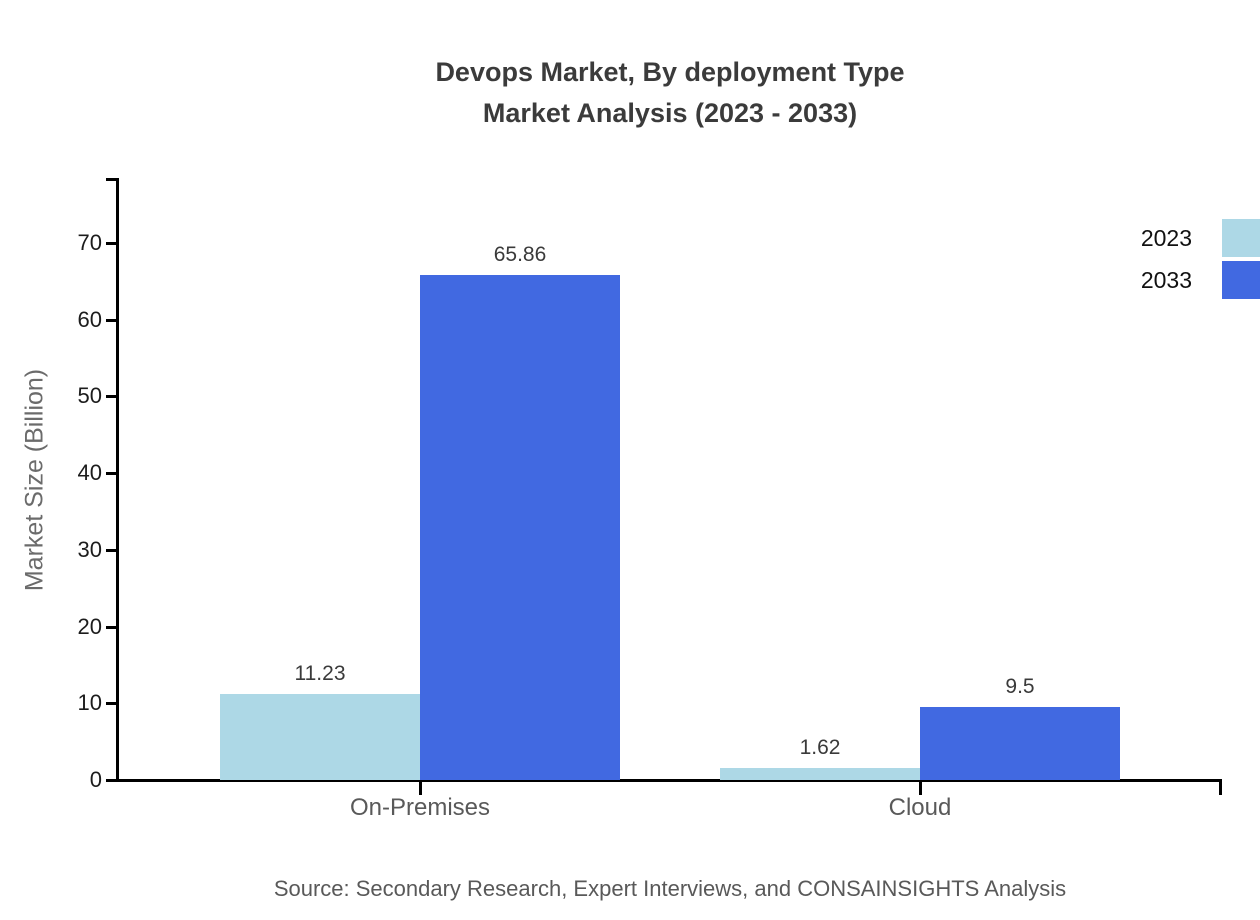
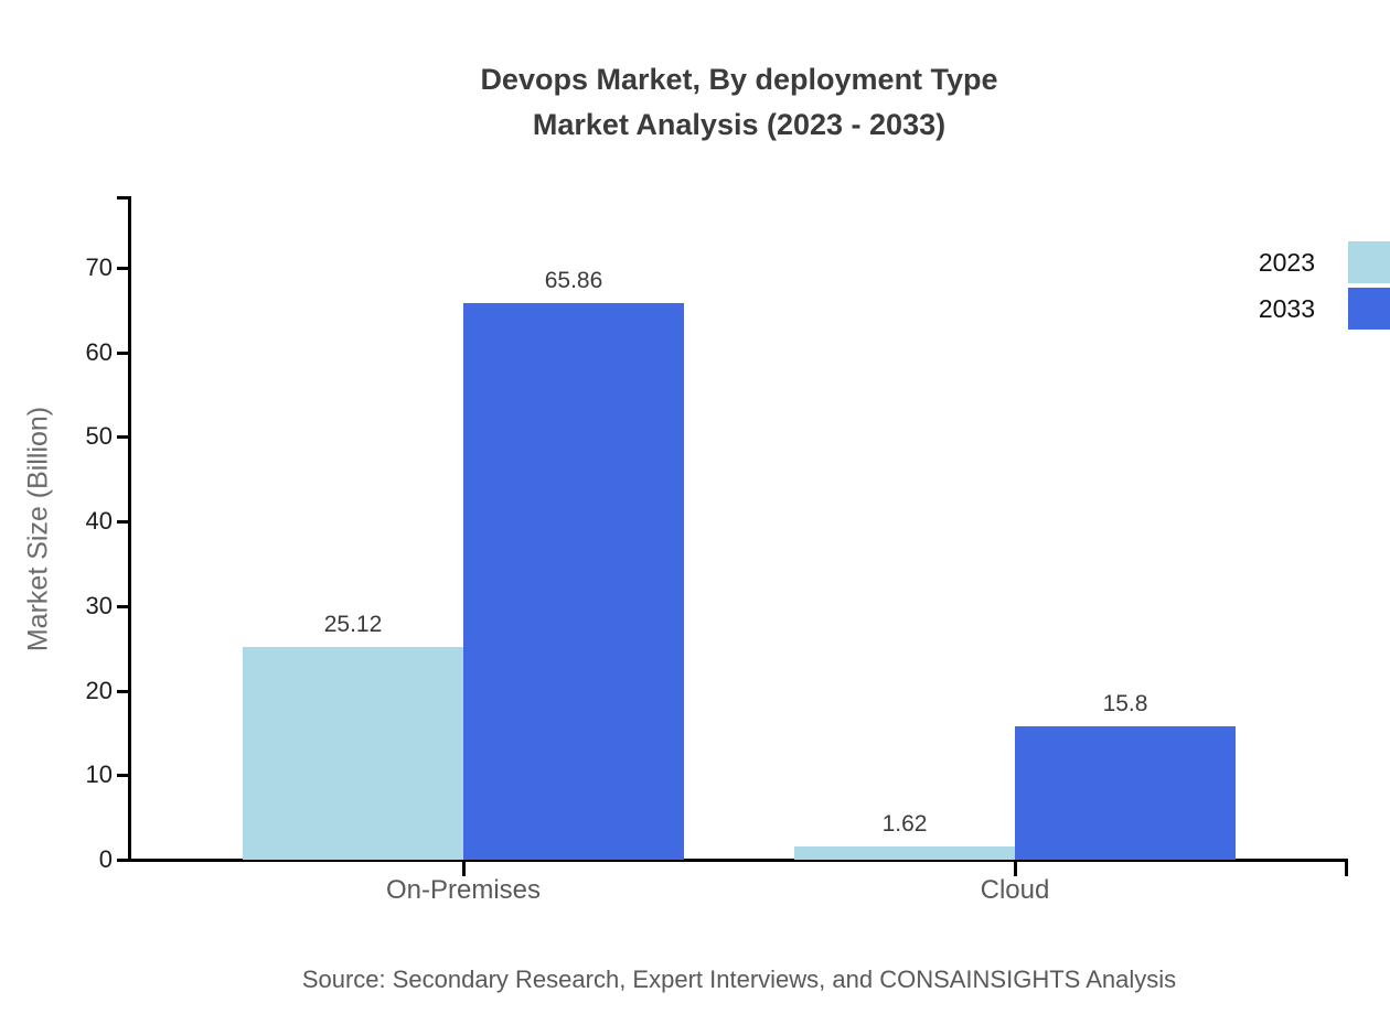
2023/On-Premises: 11.23 -> 25.12
2033/Cloud: 9.5 -> 15.8
